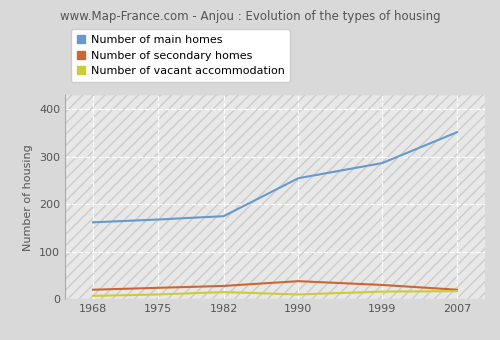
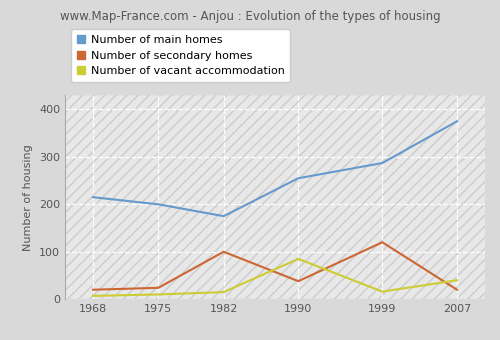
Number of main homes/1968: 162 -> 215
Number of main homes/1975: 168 -> 200
Number of secondary homes/1982: 28 -> 100
Number of vacant accommodation/1990: 10 -> 85
Number of secondary homes/1999: 30 -> 120
Number of main homes/2007: 352 -> 375
Number of vacant accommodation/2007: 17 -> 40
